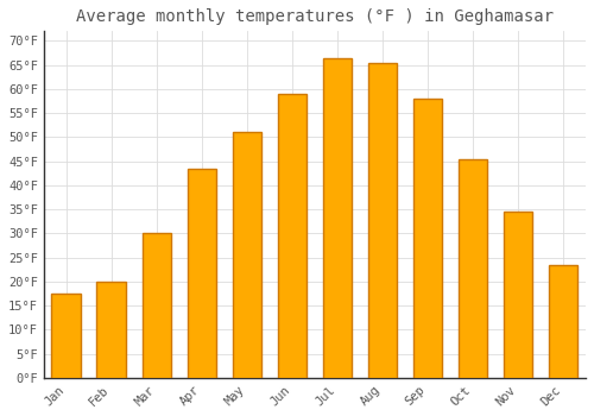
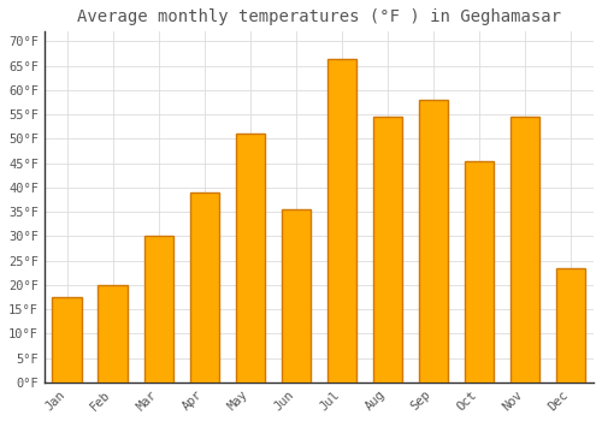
Apr: 43.5°F -> 39.0°F
Jun: 59.0°F -> 35.5°F
Aug: 65.5°F -> 54.5°F
Nov: 34.5°F -> 54.5°F
